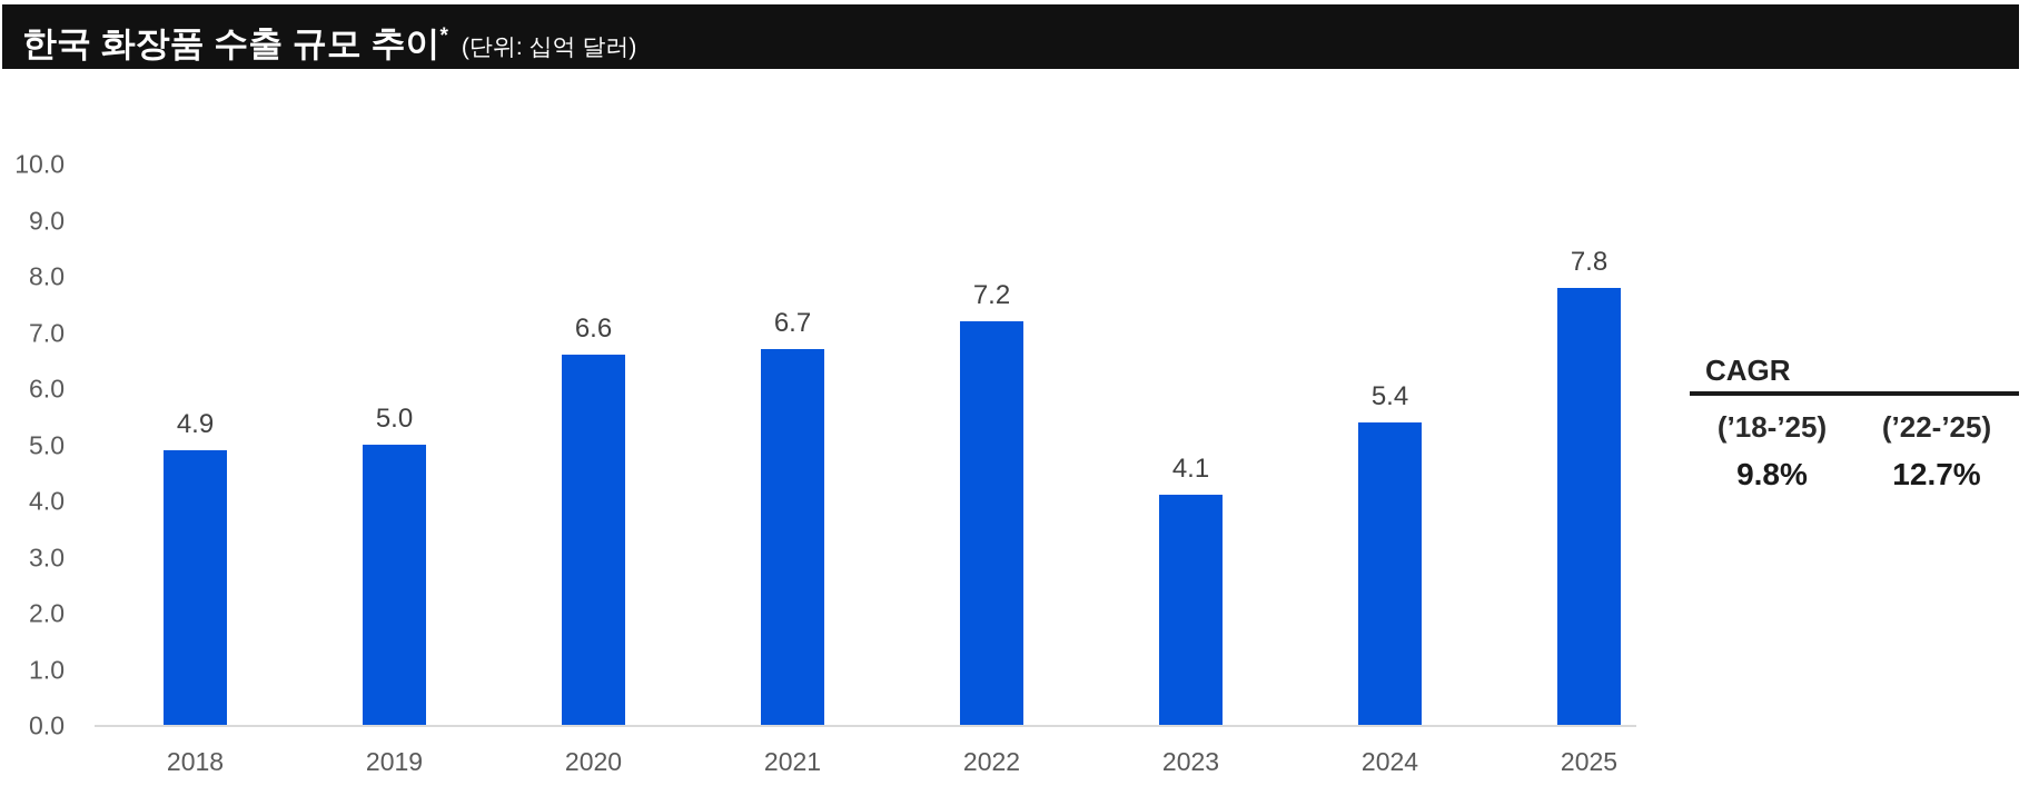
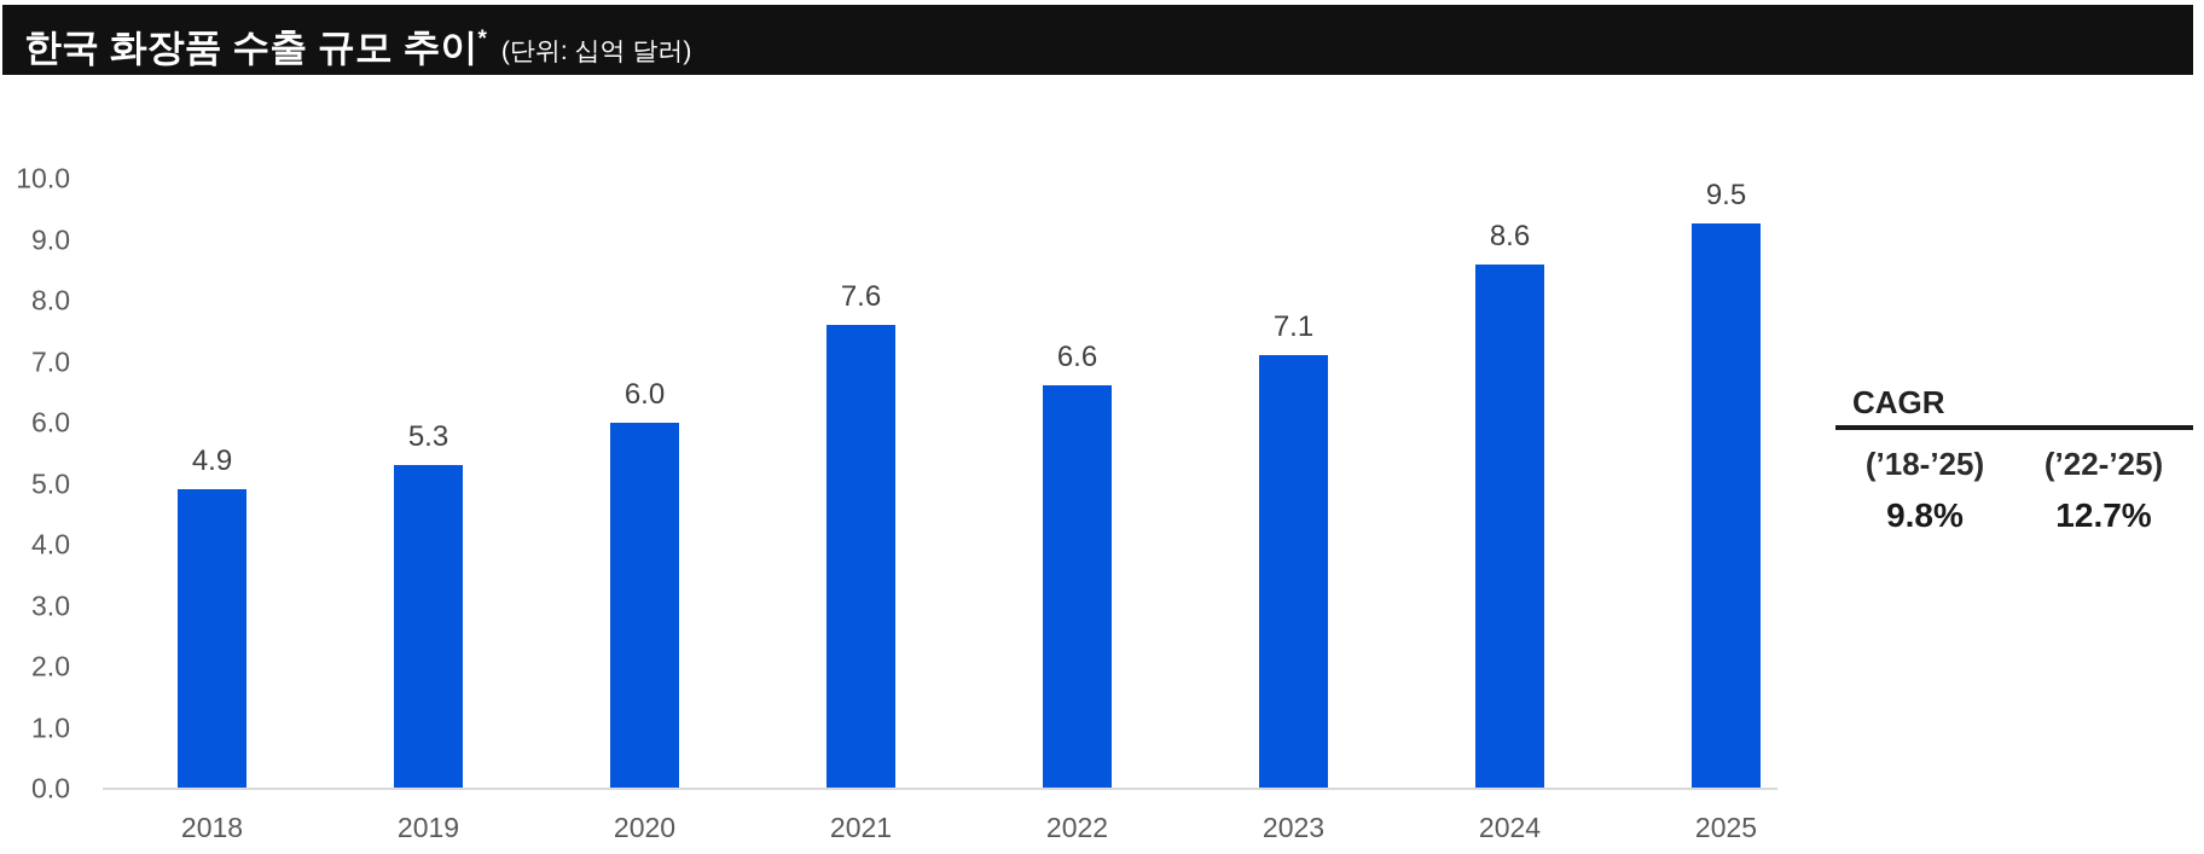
2019: 5.0 -> 5.3
2020: 6.6 -> 6.0
2021: 6.7 -> 7.6
2022: 7.2 -> 6.6
2023: 4.1 -> 7.1
2024: 5.4 -> 8.6
2025: 7.8 -> 9.5
